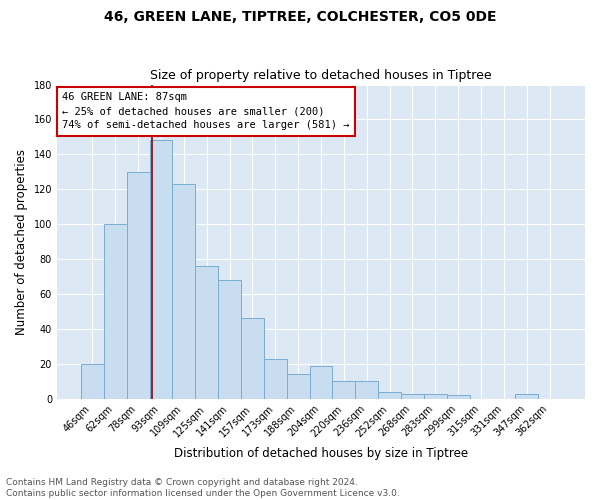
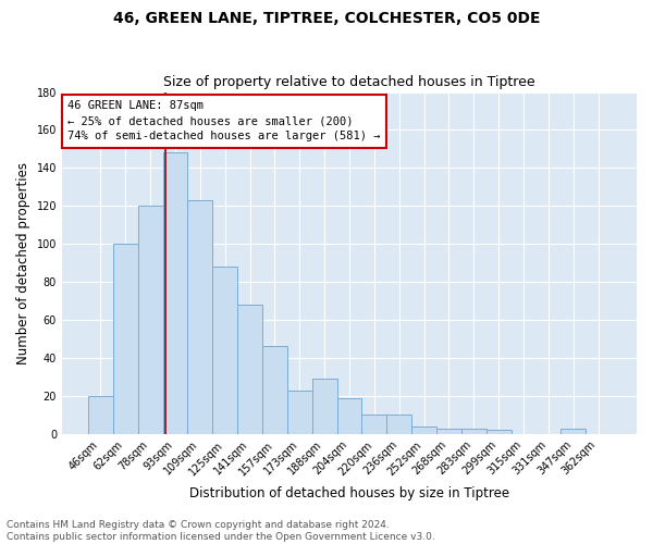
78sqm: 130 -> 120
125sqm: 76 -> 88
188sqm: 14 -> 29
